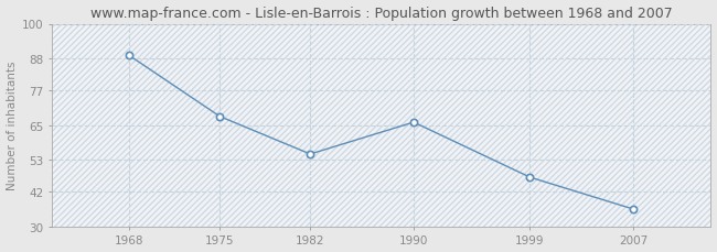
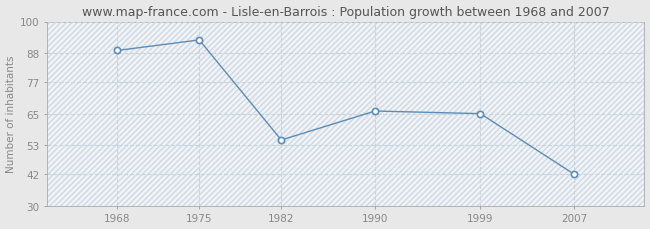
1975: 68 -> 93
1999: 47 -> 65
2007: 36 -> 42
